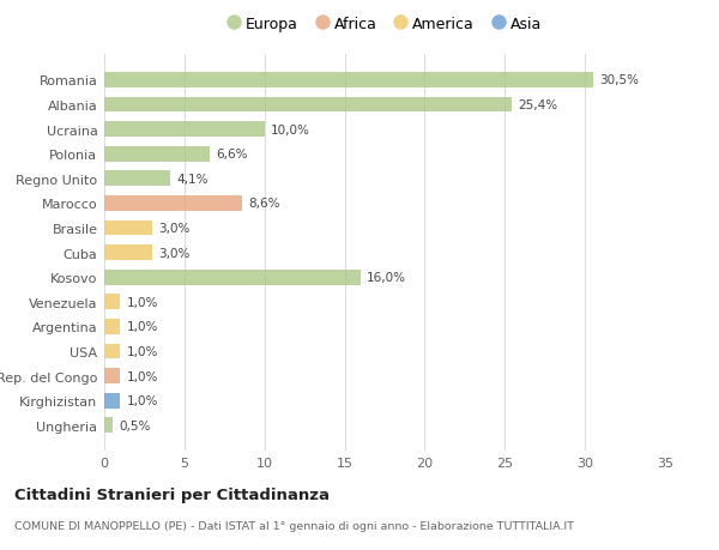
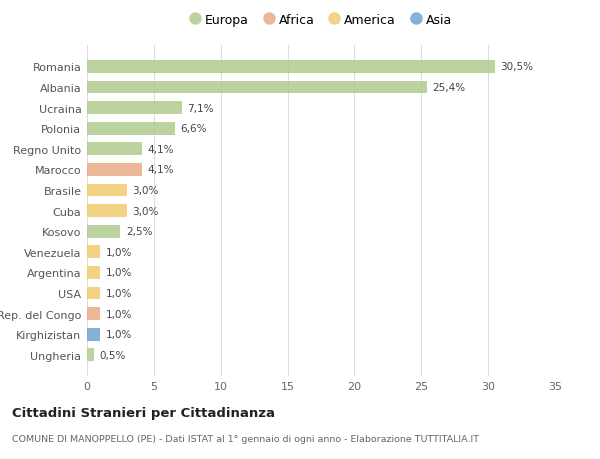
Ucraina: 10,0% -> 7,1%
Marocco: 8,6% -> 4,1%
Kosovo: 16,0% -> 2,5%
